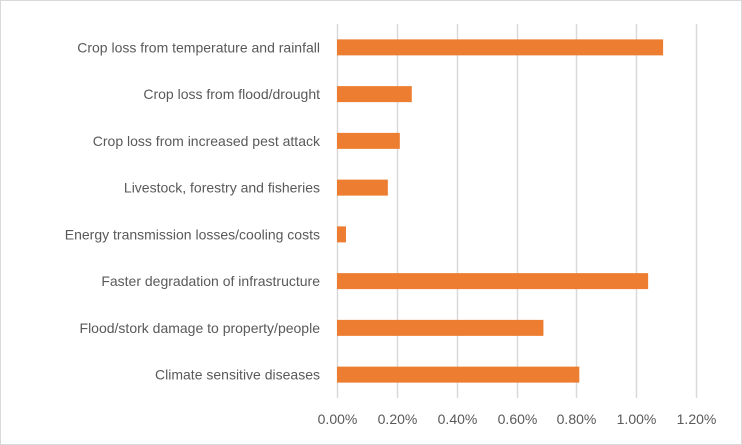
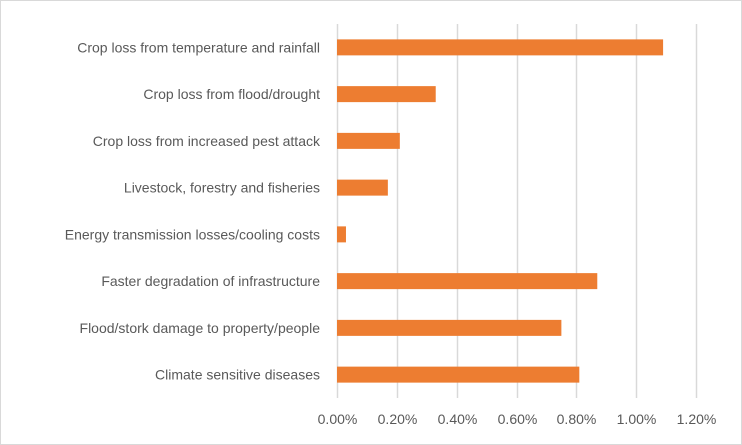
Crop loss from flood/drought: 0.25% -> 0.33%
Faster degradation of infrastructure: 1.04% -> 0.87%
Flood/stork damage to property/people: 0.69% -> 0.75%
